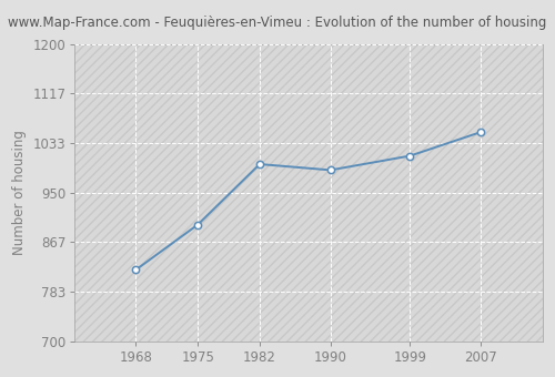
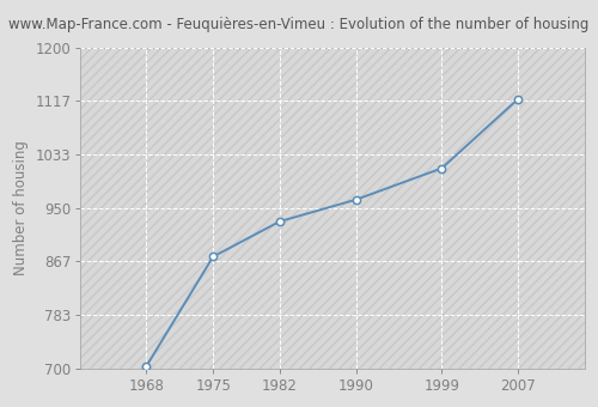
1968: 820 -> 703
1975: 896 -> 874
1982: 998 -> 929
1990: 988 -> 963
2007: 1052 -> 1120
